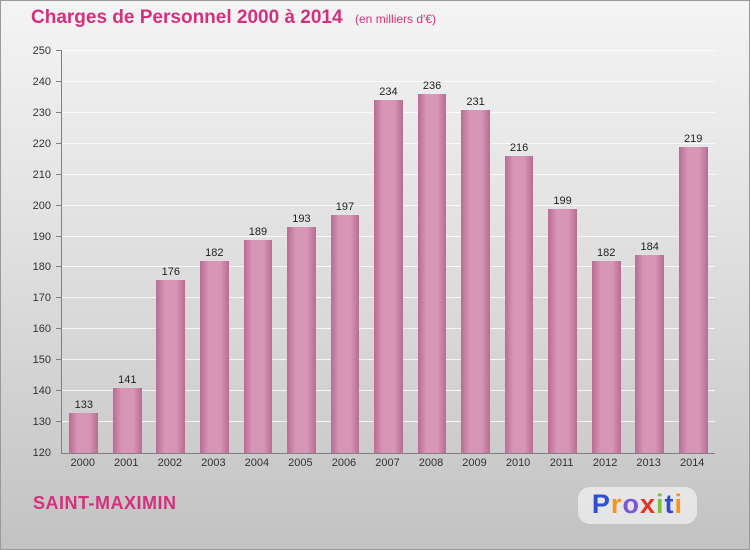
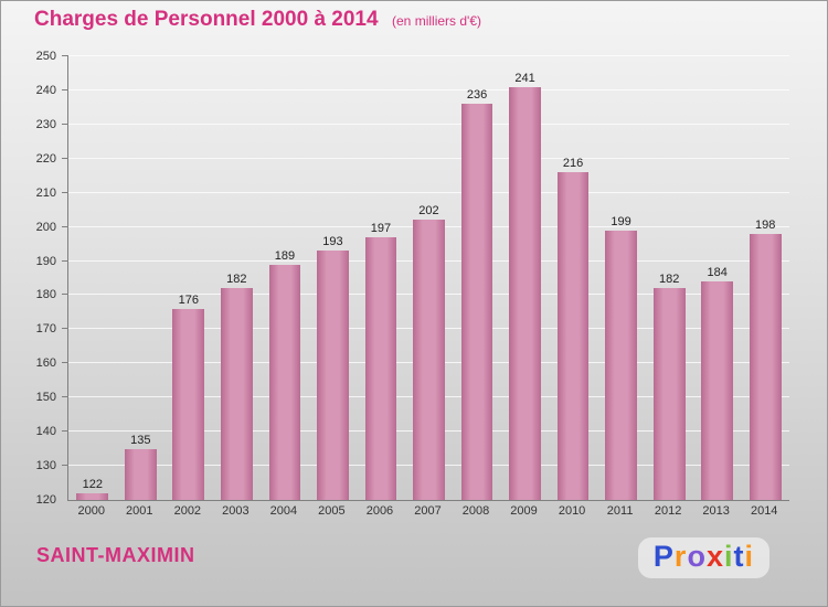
2000: 133 -> 122
2001: 141 -> 135
2007: 234 -> 202
2009: 231 -> 241
2014: 219 -> 198
